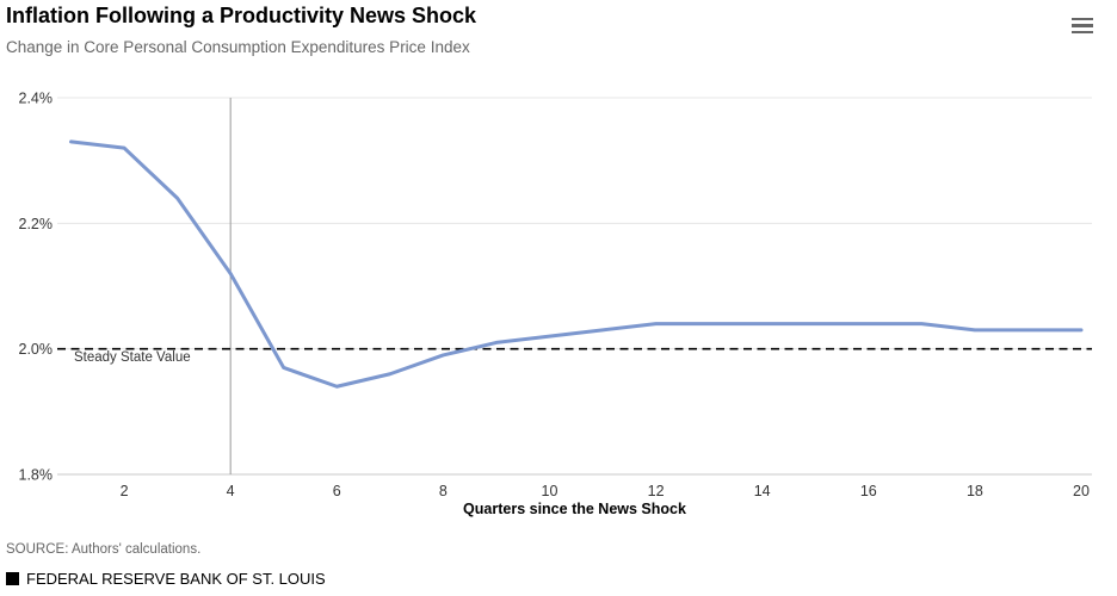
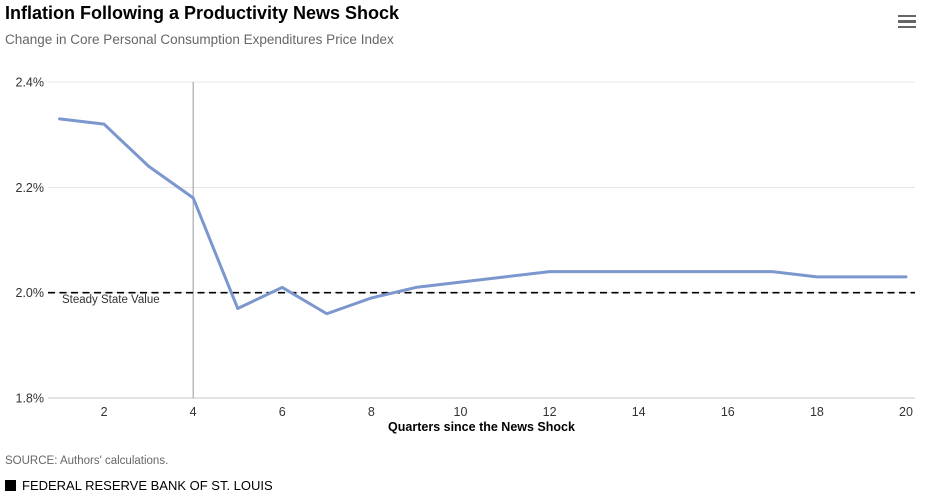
4: 2.12% -> 2.18%
6: 1.94% -> 2.01%
